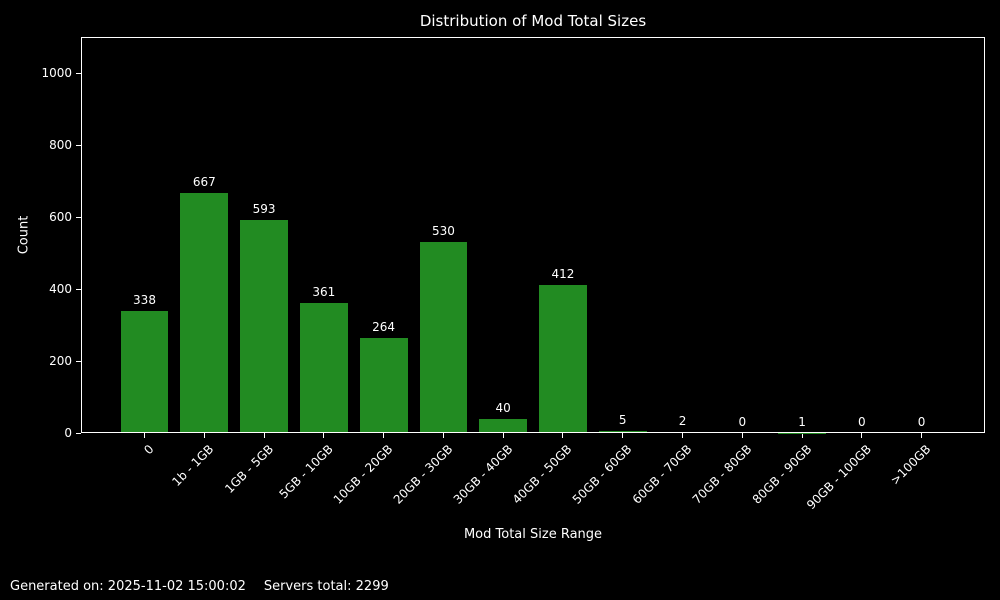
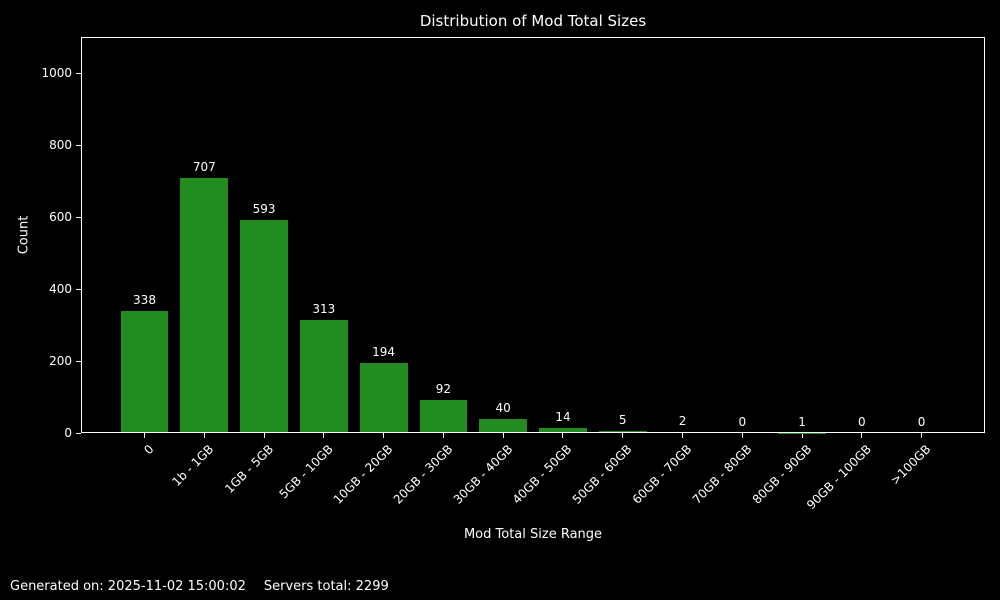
1b - 1GB: 667 -> 707
5GB - 10GB: 361 -> 313
10GB - 20GB: 264 -> 194
20GB - 30GB: 530 -> 92
40GB - 50GB: 412 -> 14
